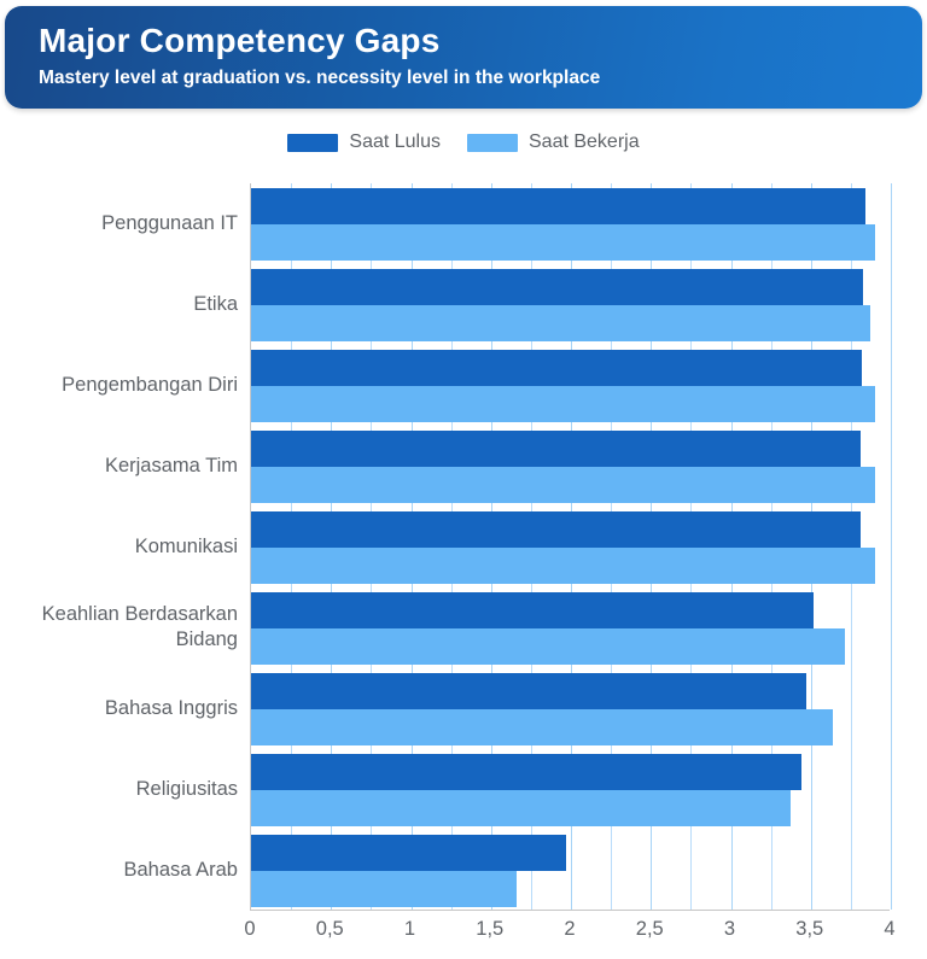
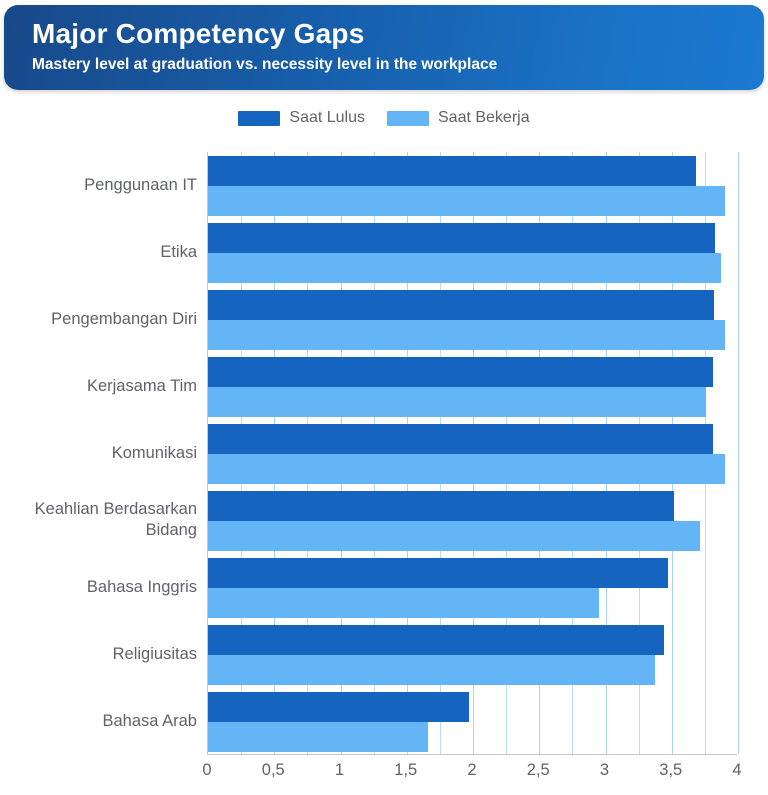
Saat Lulus/Penggunaan IT: 3.84 -> 3.68
Saat Bekerja/Kerjasama Tim: 3.90 -> 3.76
Saat Bekerja/Bahasa Inggris: 3.64 -> 2.95
